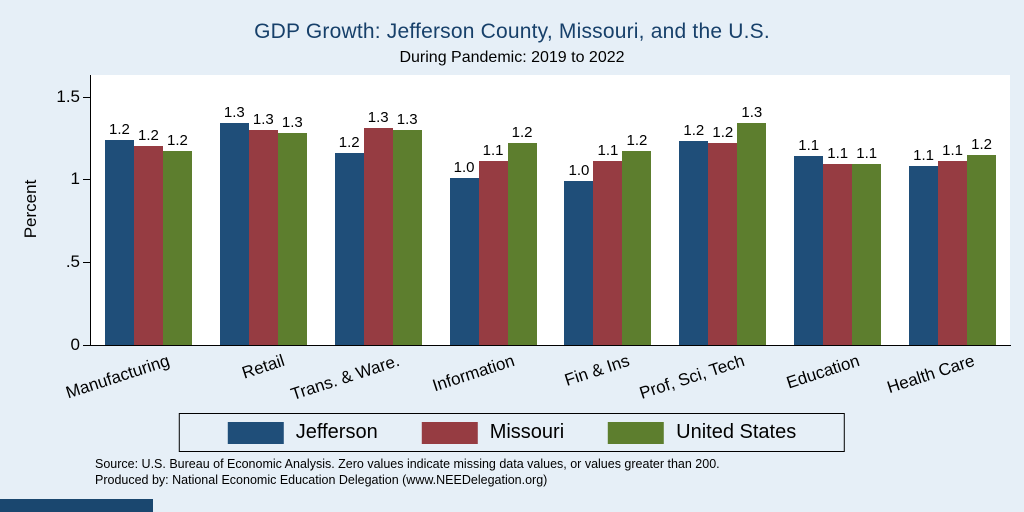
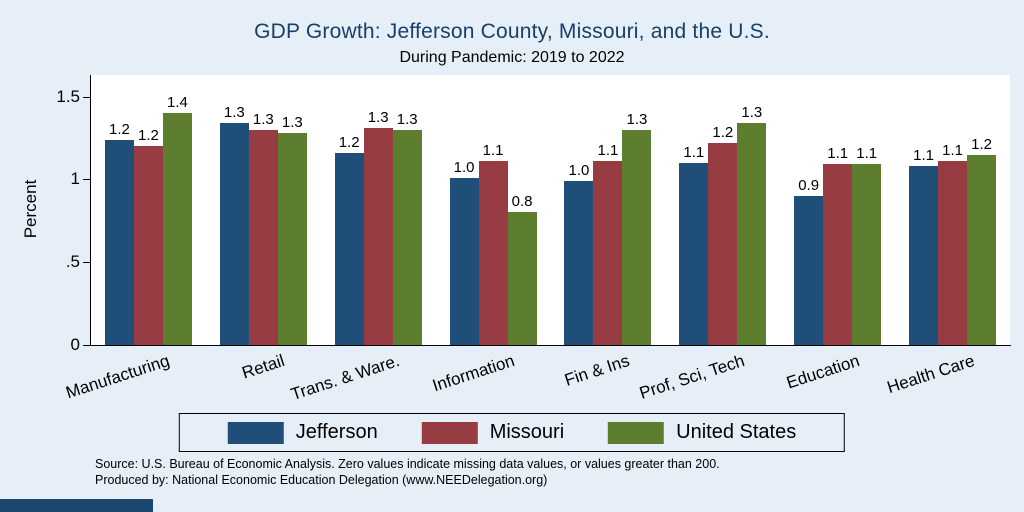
United States/Manufacturing: 1.2 -> 1.4
United States/Information: 1.2 -> 0.8
United States/Fin & Ins: 1.2 -> 1.3
Jefferson/Prof, Sci, Tech: 1.2 -> 1.1
Jefferson/Education: 1.1 -> 0.9
